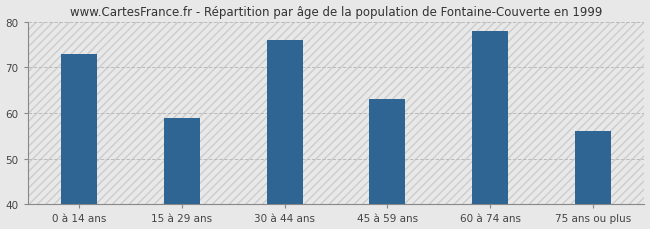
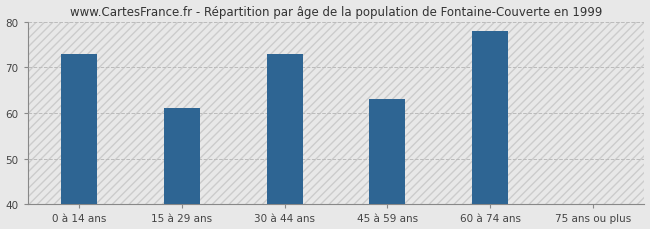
15 à 29 ans: 59 -> 61
30 à 44 ans: 76 -> 73
75 ans ou plus: 56 -> 40
